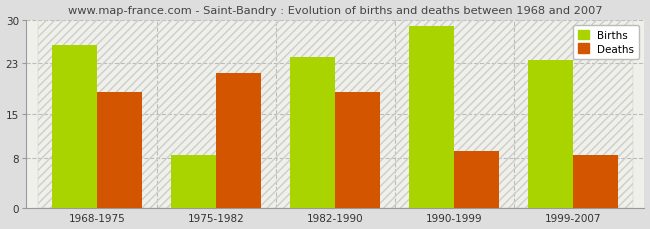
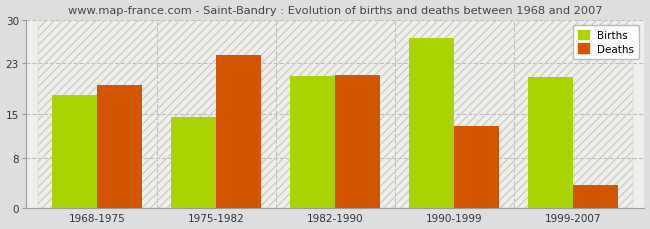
Births/1968-1975: 26.0 -> 18.0
Deaths/1968-1975: 18.5 -> 19.6
Births/1975-1982: 8.5 -> 14.4
Deaths/1975-1982: 21.5 -> 24.4
Births/1982-1990: 24.0 -> 21.0
Deaths/1982-1990: 18.5 -> 21.2
Births/1990-1999: 29.0 -> 27.0
Deaths/1990-1999: 9.0 -> 13.0
Births/1999-2007: 23.5 -> 20.8
Deaths/1999-2007: 8.5 -> 3.6
